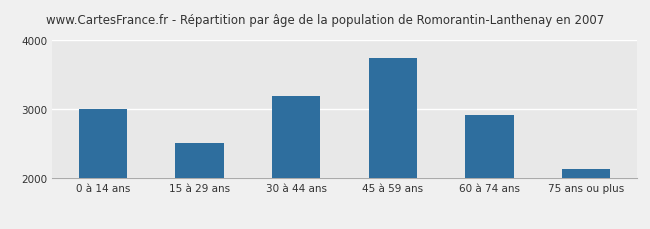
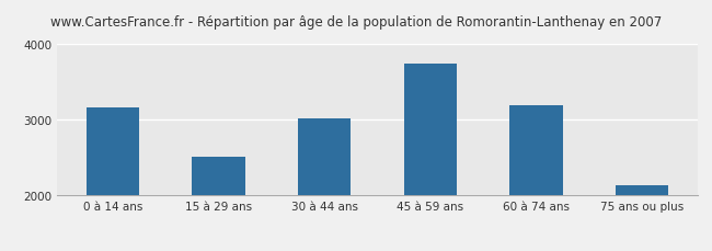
0 à 14 ans: 3000 -> 3160
30 à 44 ans: 3200 -> 3020
60 à 74 ans: 2920 -> 3200
